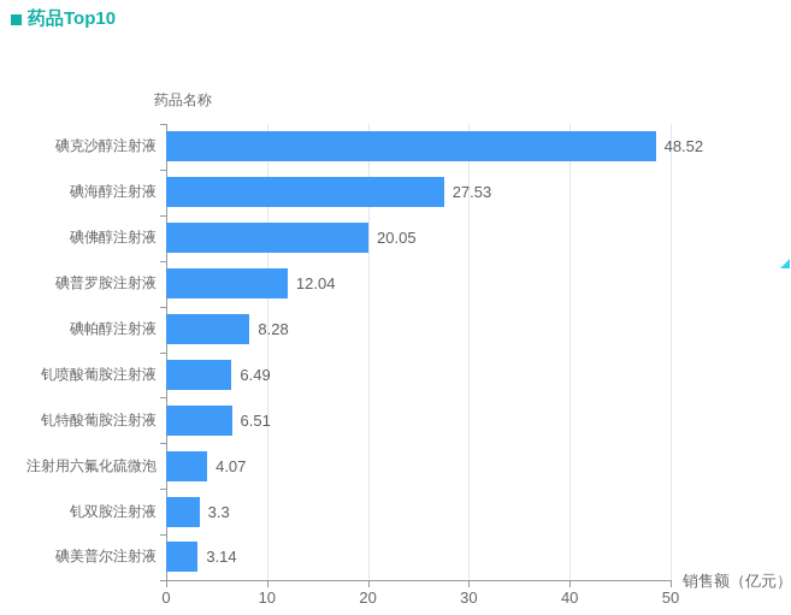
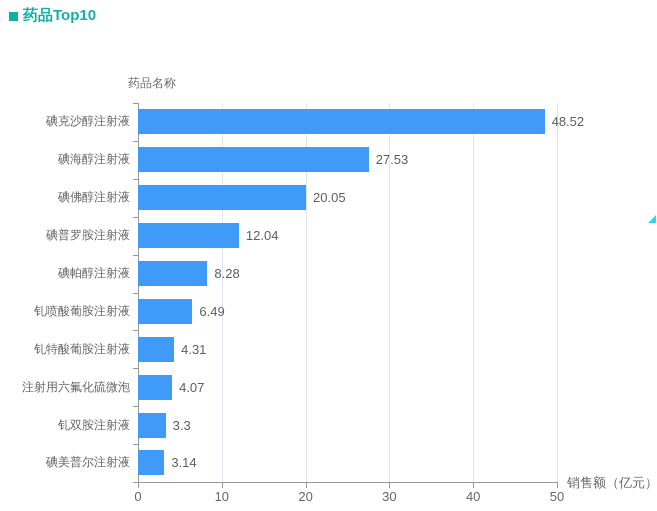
钆特酸葡胺注射液: 6.51 -> 4.31
